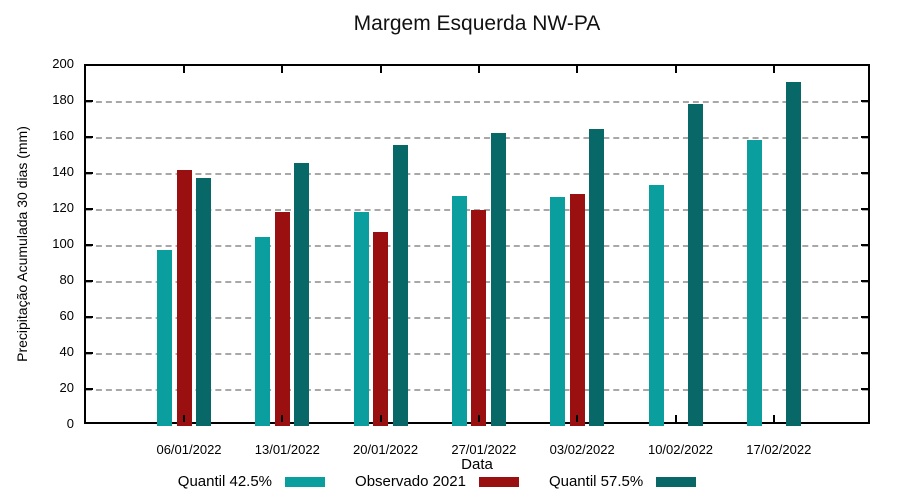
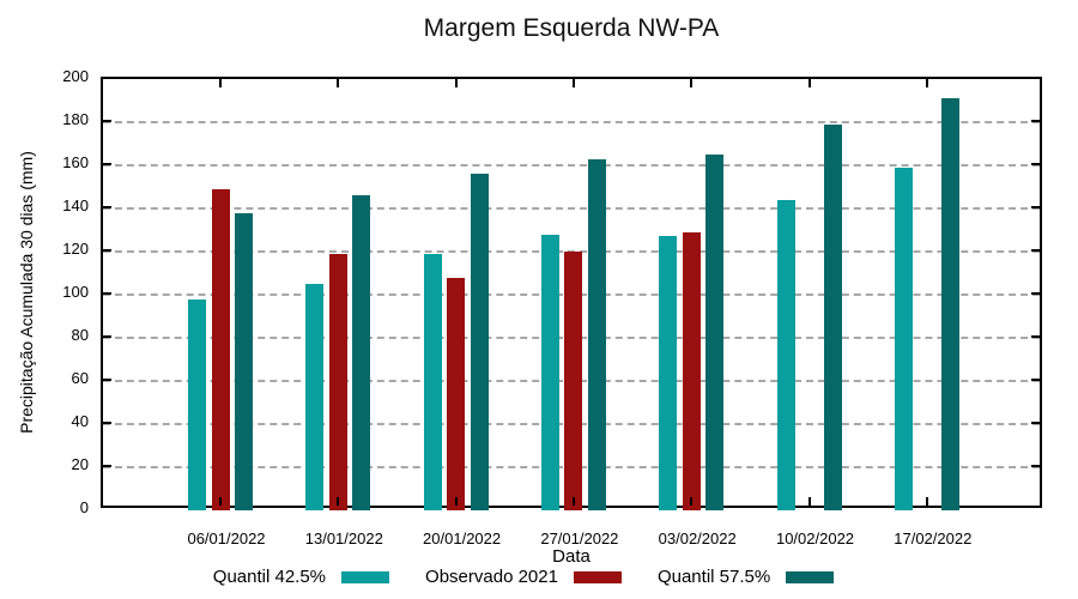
Observado 2021/06/01/2022: 142 -> 149
Quantil 42.5%/10/02/2022: 134 -> 144
